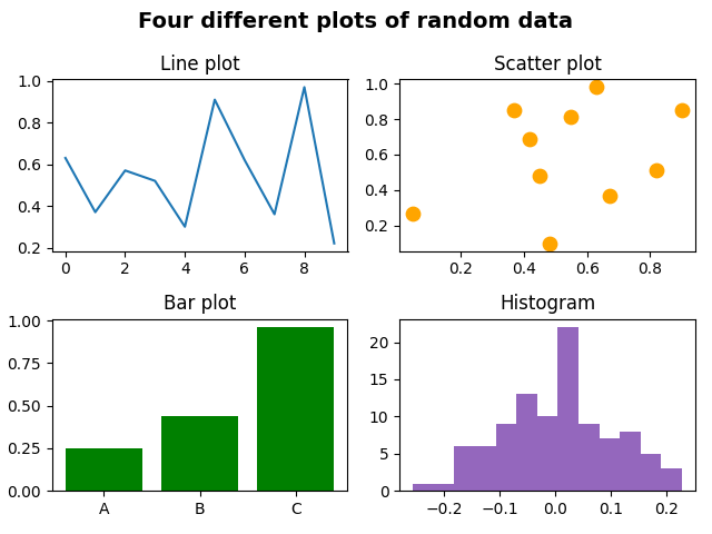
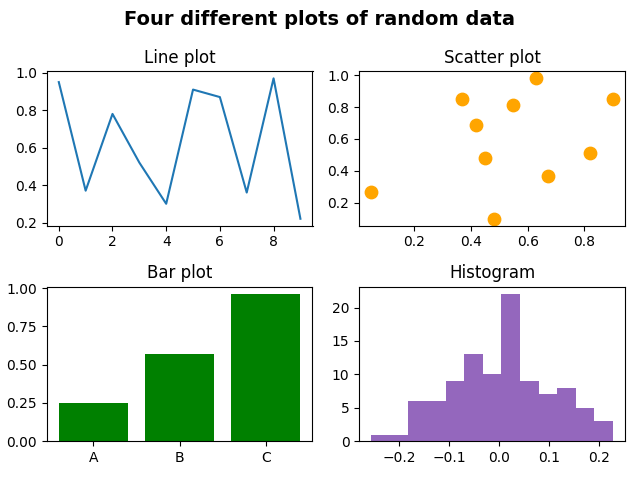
Line plot/0: 0.63 -> 0.95
Line plot/2: 0.57 -> 0.78
Line plot/6: 0.62 -> 0.87
Bar plot/B: 0.44 -> 0.57
